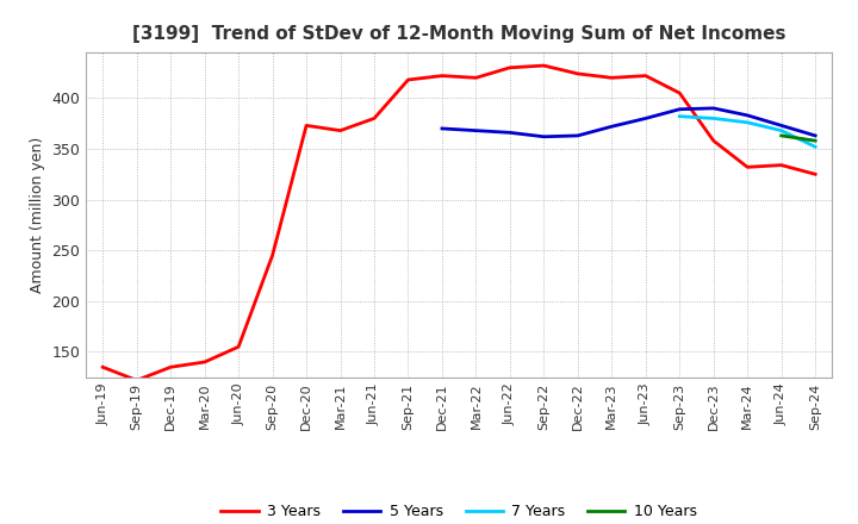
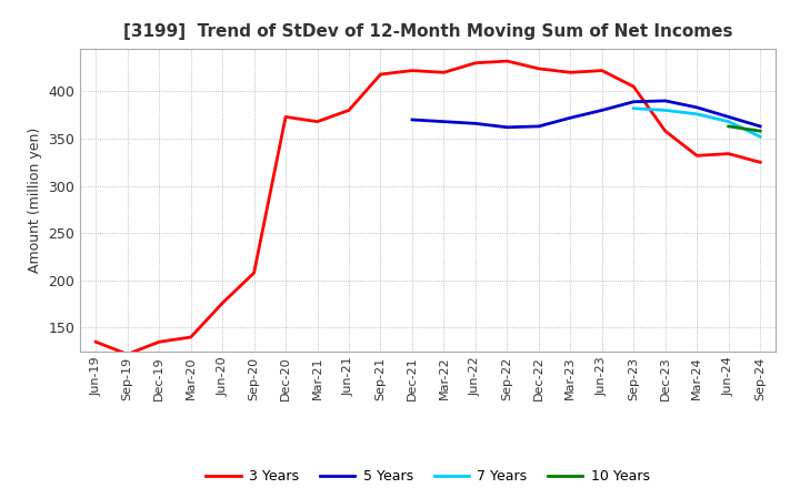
3 Years/Jun-20: 155 -> 176
3 Years/Sep-20: 245 -> 208
